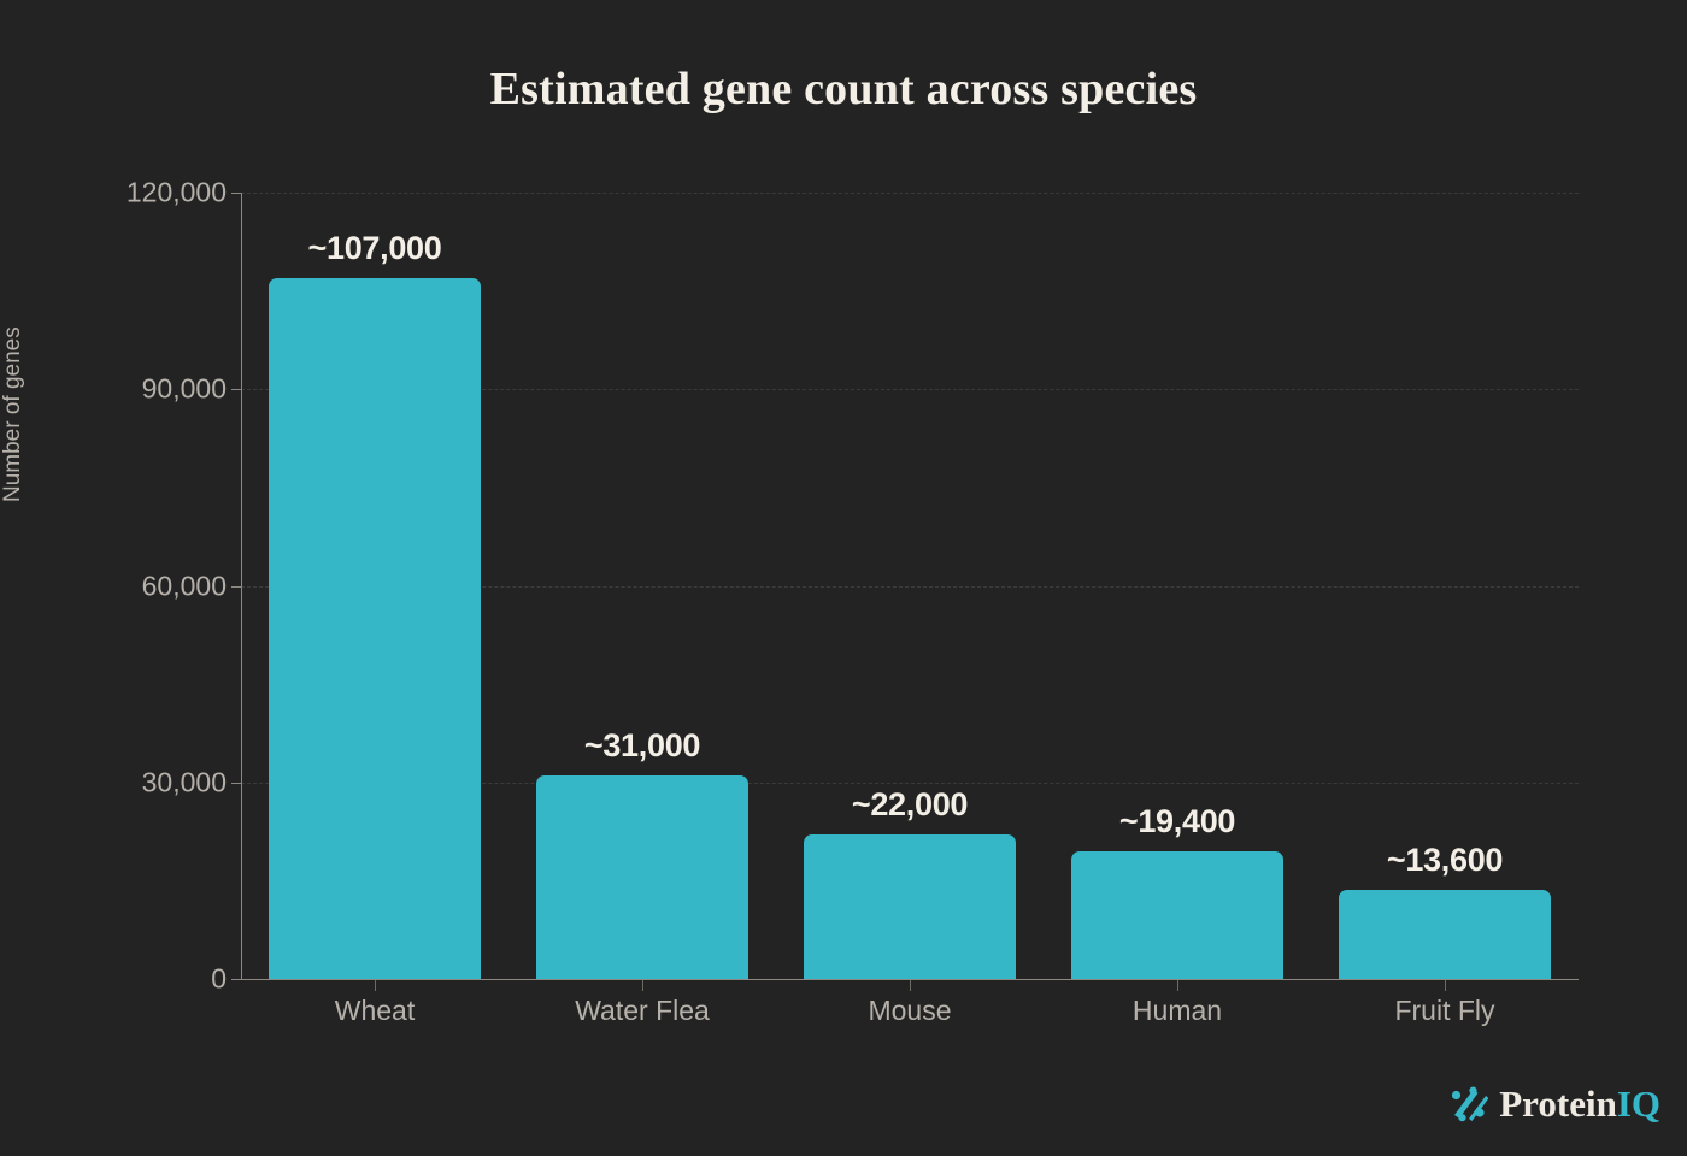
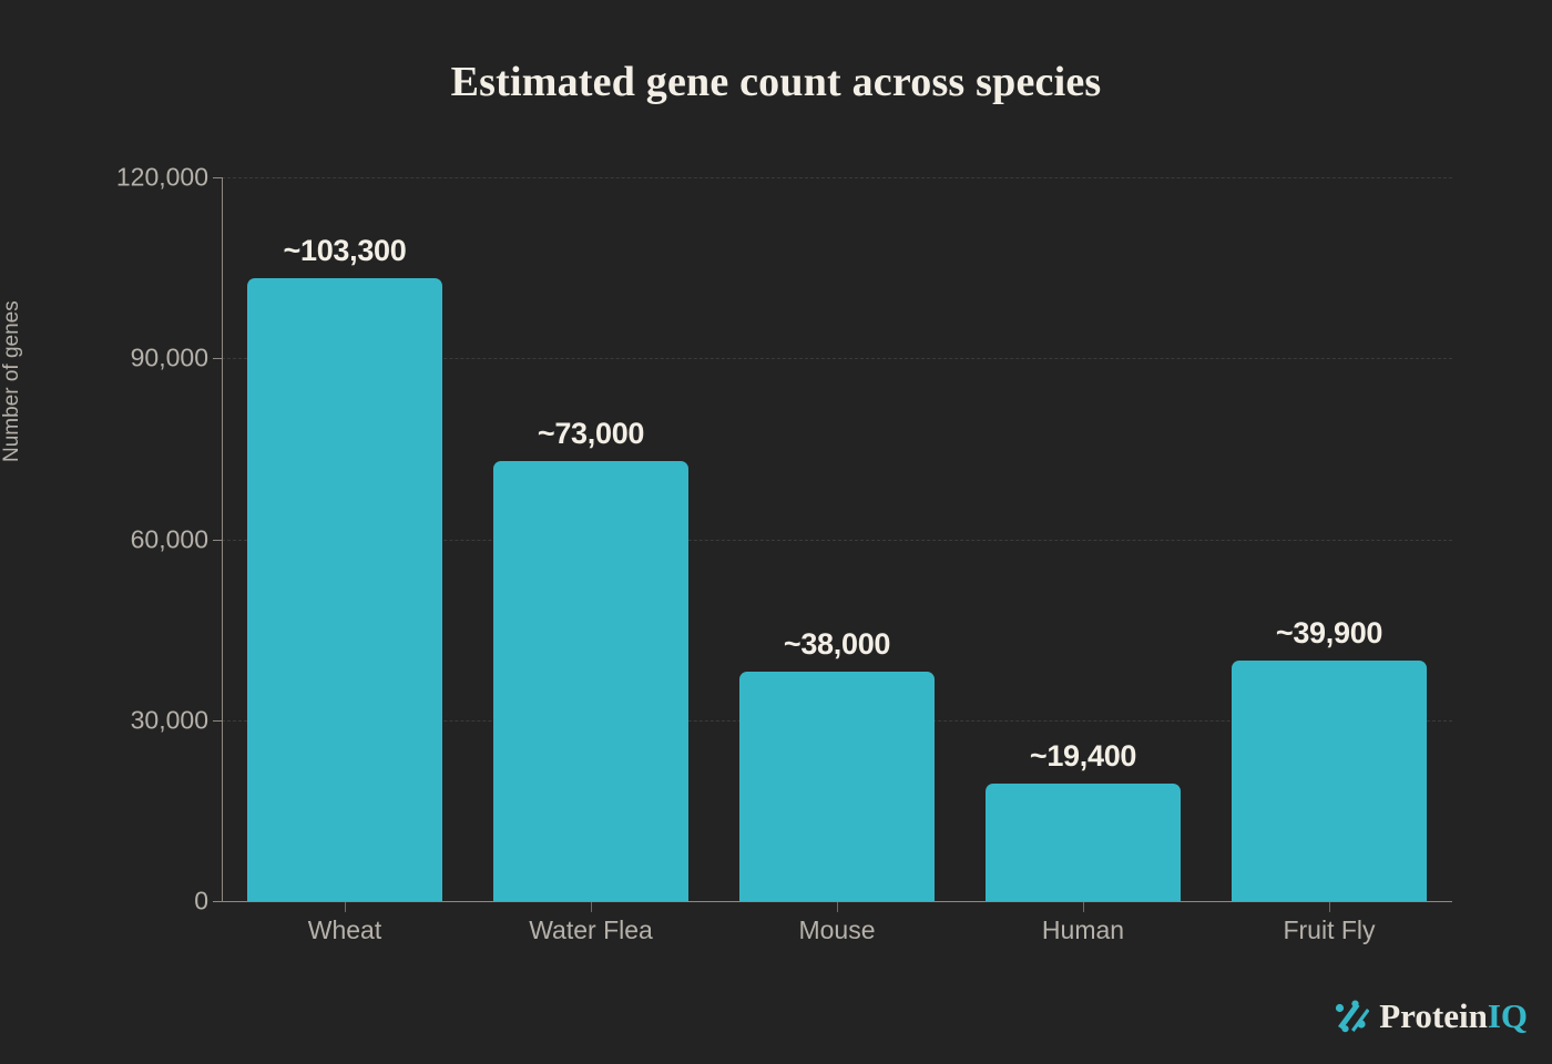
Wheat: 107,000 -> 103,300
Water Flea: 31,000 -> 73,000
Mouse: 22,000 -> 38,000
Fruit Fly: 13,600 -> 39,900
